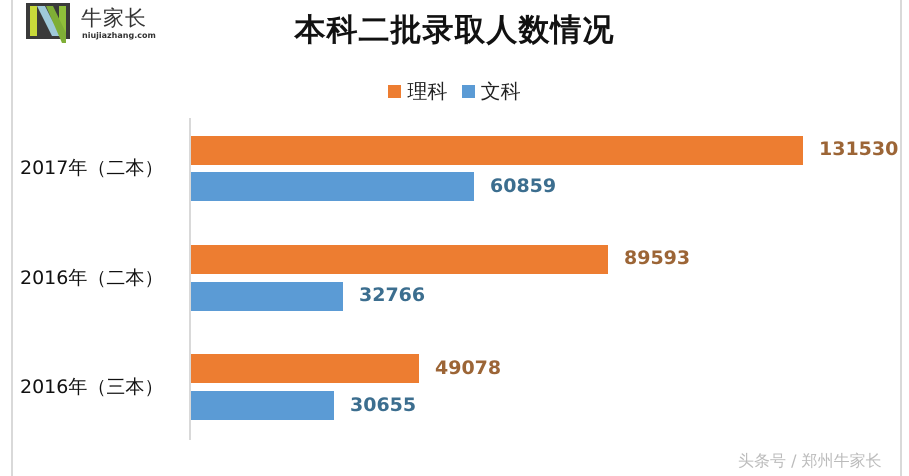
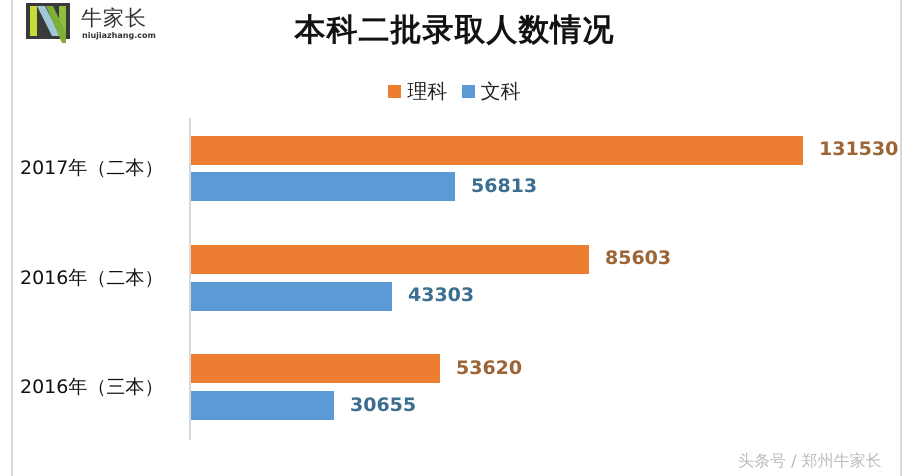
文科/2017年（二本）: 60859 -> 56813
理科/2016年（二本）: 89593 -> 85603
文科/2016年（二本）: 32766 -> 43303
理科/2016年（三本）: 49078 -> 53620
